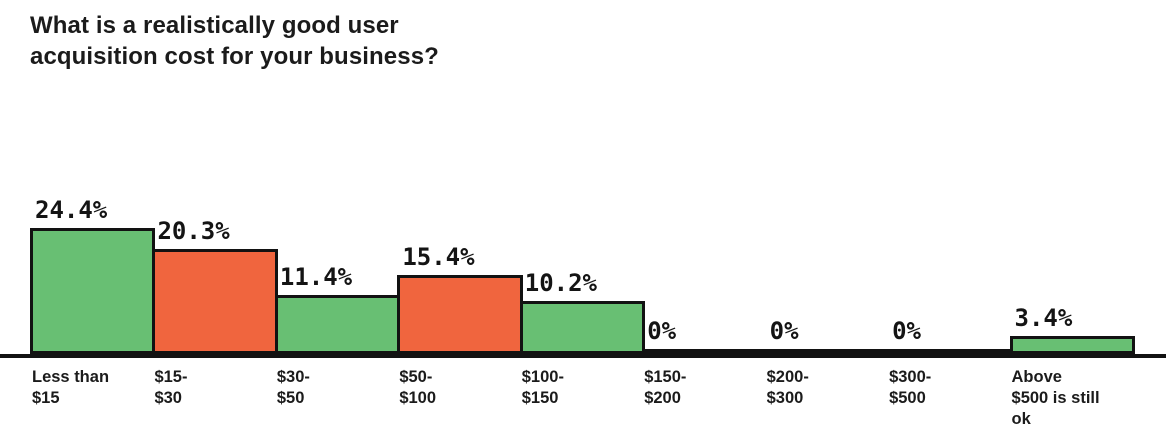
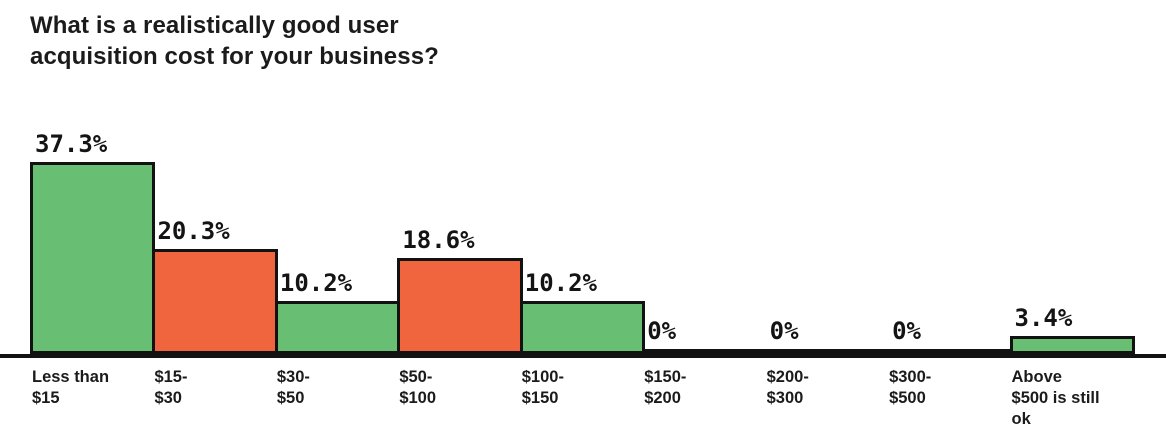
Less than $15: 24.4% -> 37.3%
$30- $50: 11.4% -> 10.2%
$50- $100: 15.4% -> 18.6%
